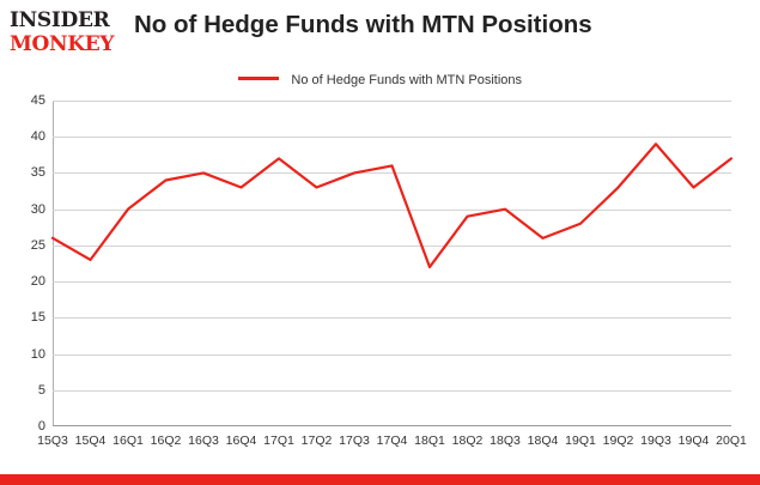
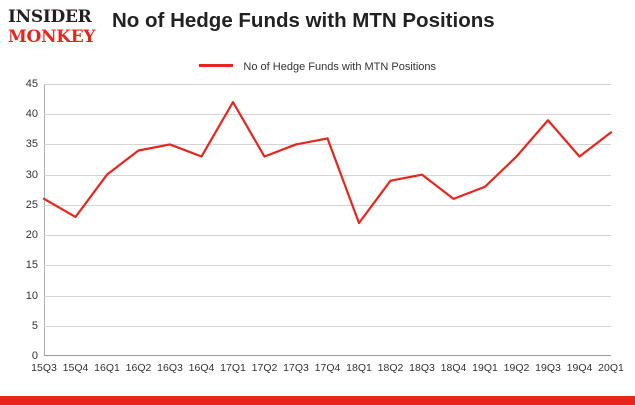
17Q1: 37 -> 42
